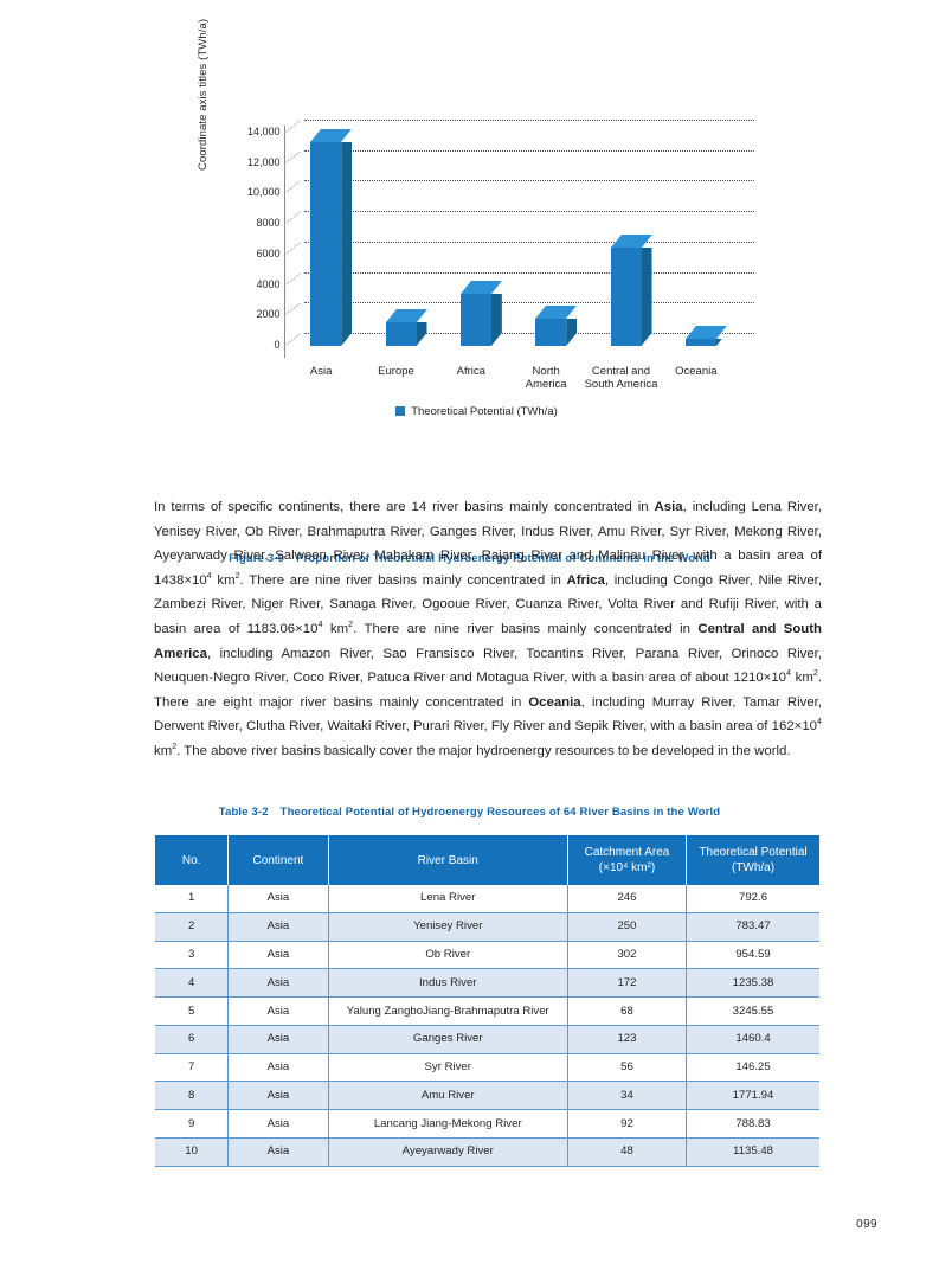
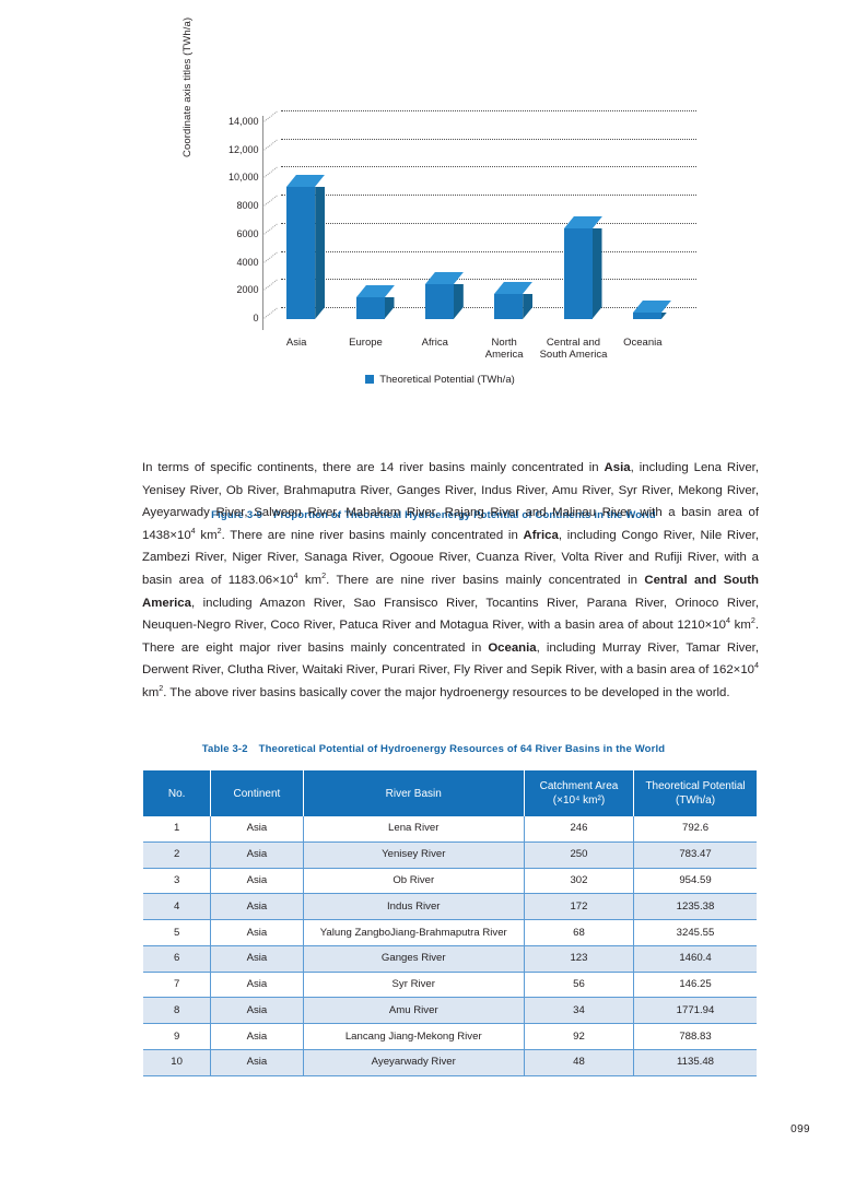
Asia: 13400 -> 9400
Africa: 3400 -> 2500
